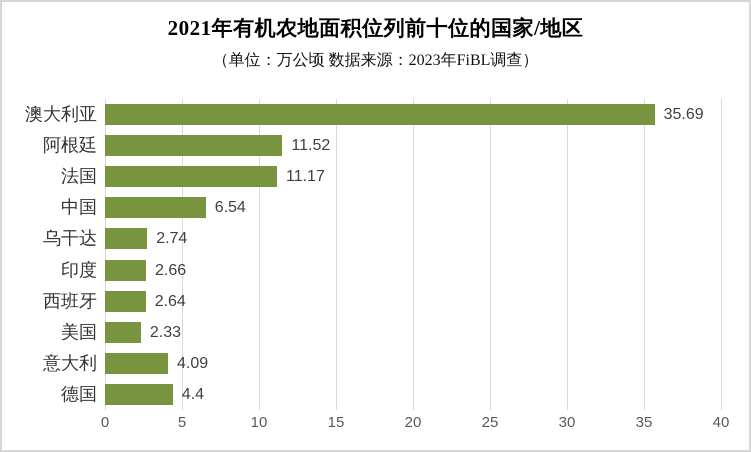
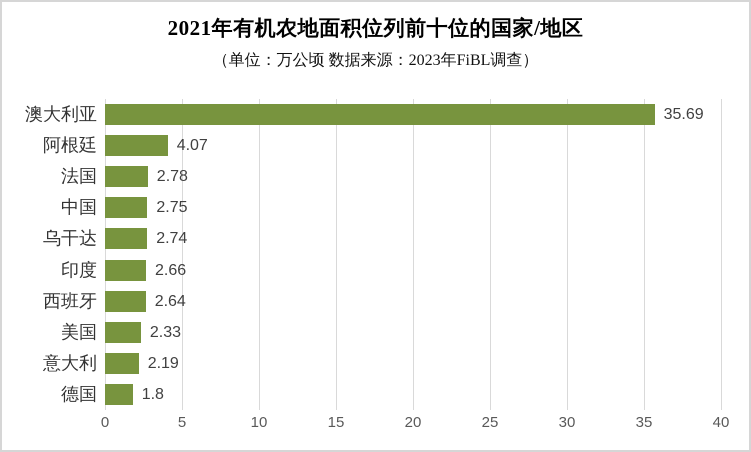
阿根廷: 11.52 -> 4.07
法国: 11.17 -> 2.78
中国: 6.54 -> 2.75
意大利: 4.09 -> 2.19
德国: 4.4 -> 1.8
